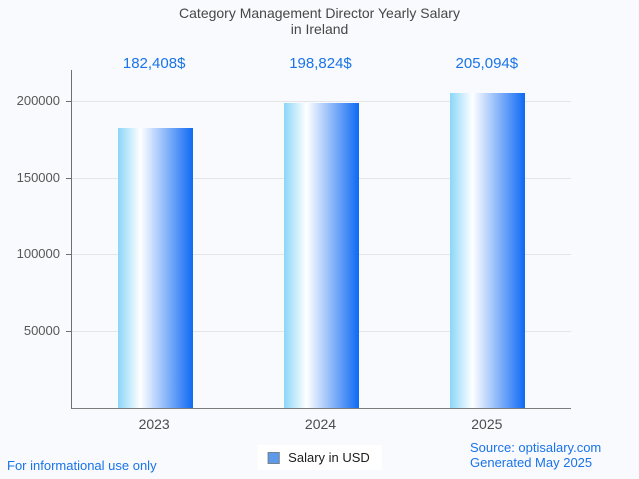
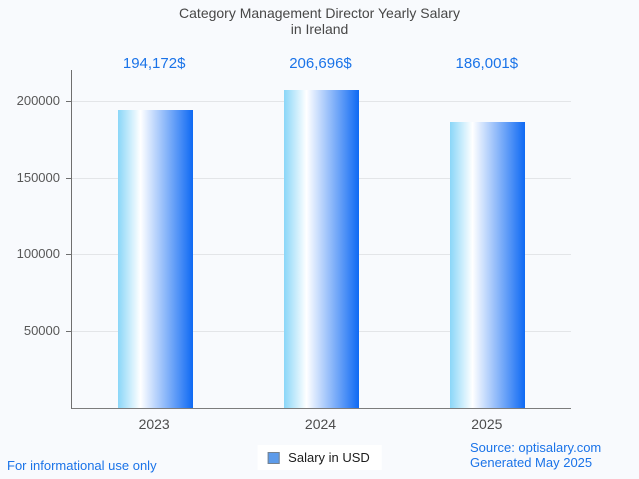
2023: 182,408 -> 194,172
2024: 198,824 -> 206,696
2025: 205,094 -> 186,001
